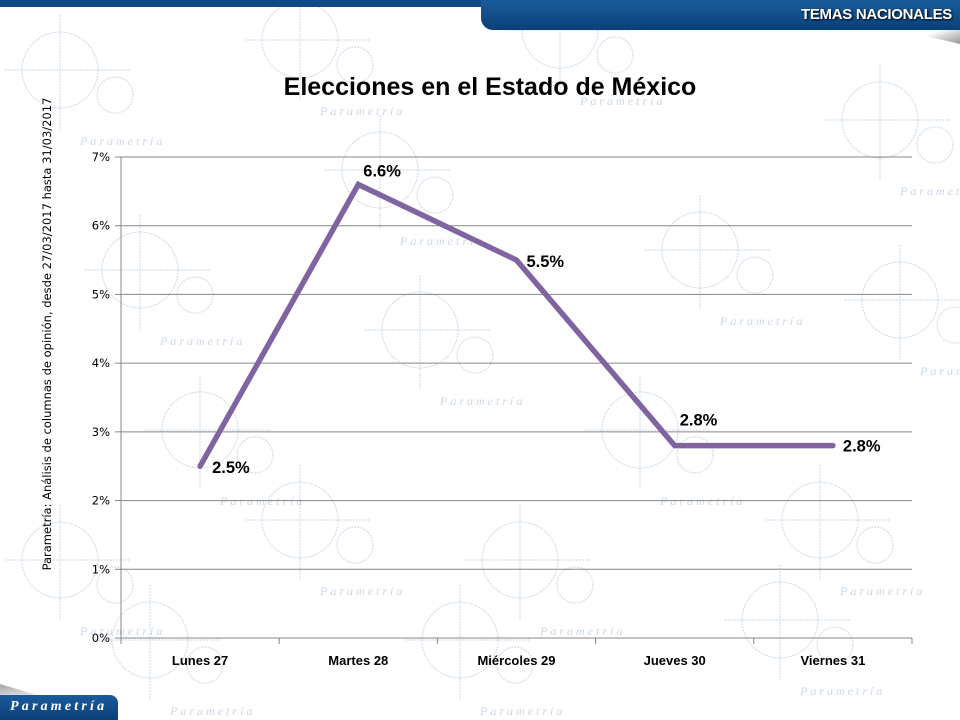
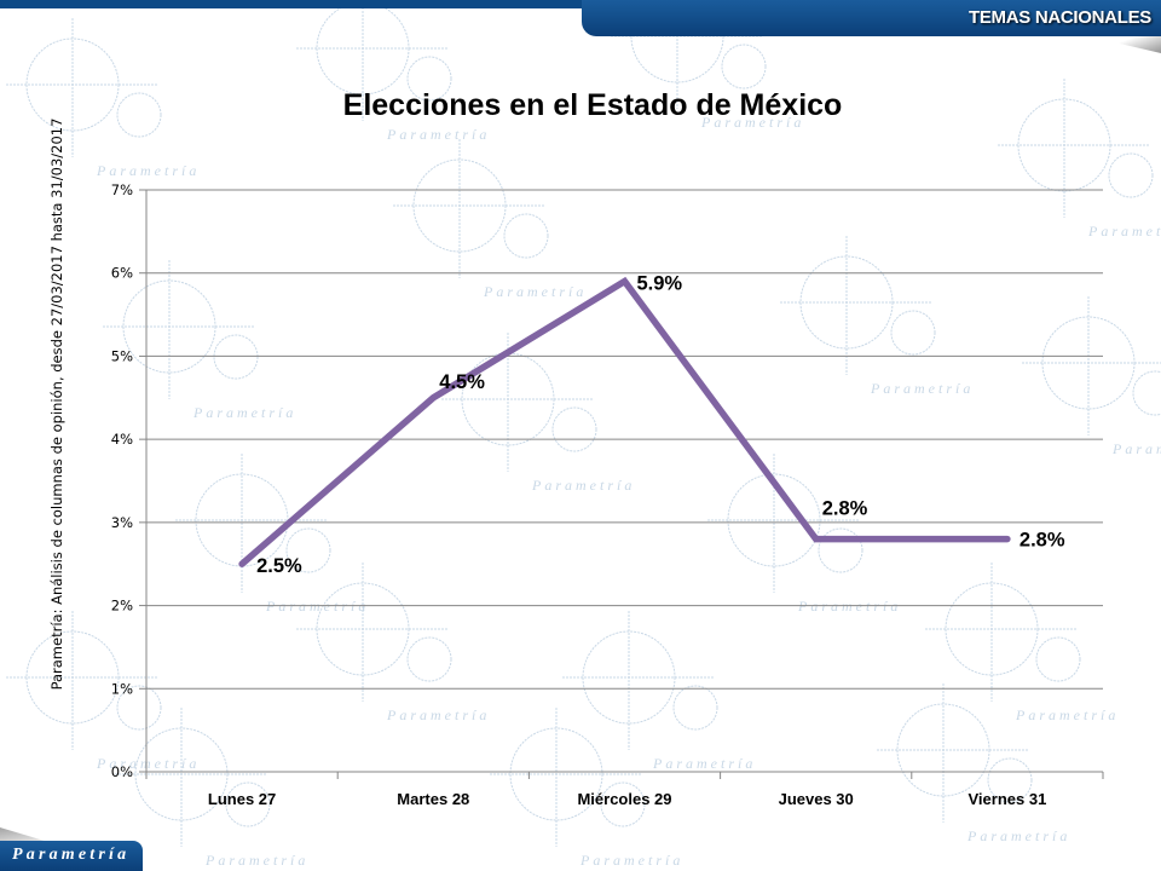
Martes 28: 6.6% -> 4.5%
Miércoles 29: 5.5% -> 5.9%
